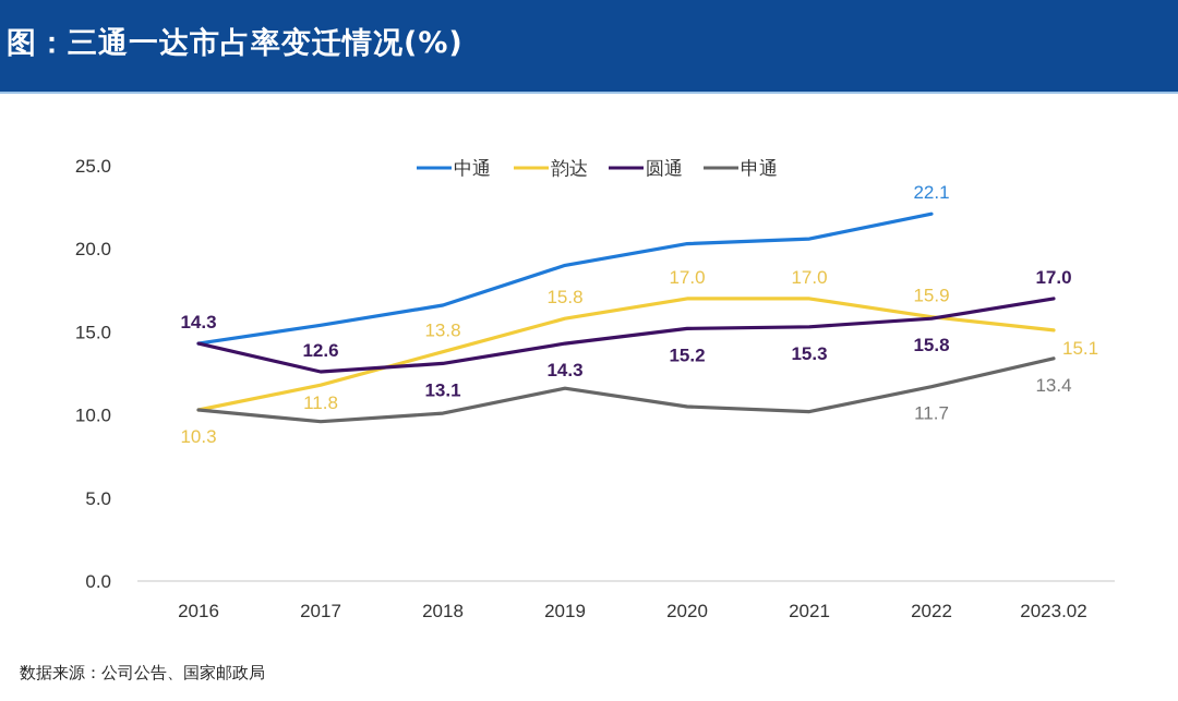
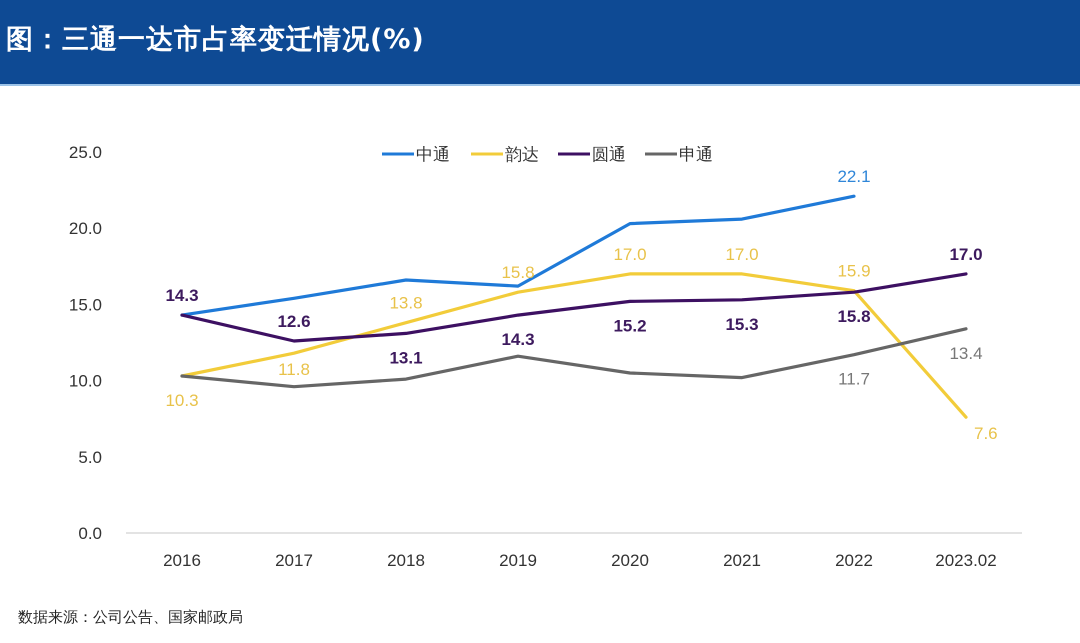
中通/2019: 19.0 -> 16.2
韵达/2023.02: 15.1 -> 7.6
